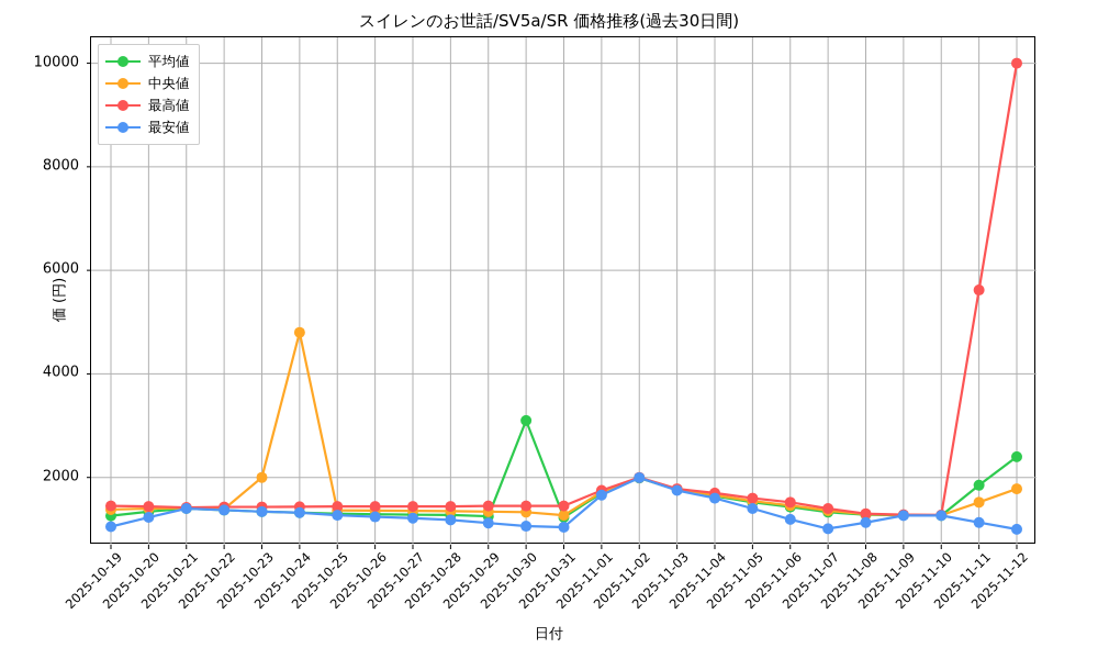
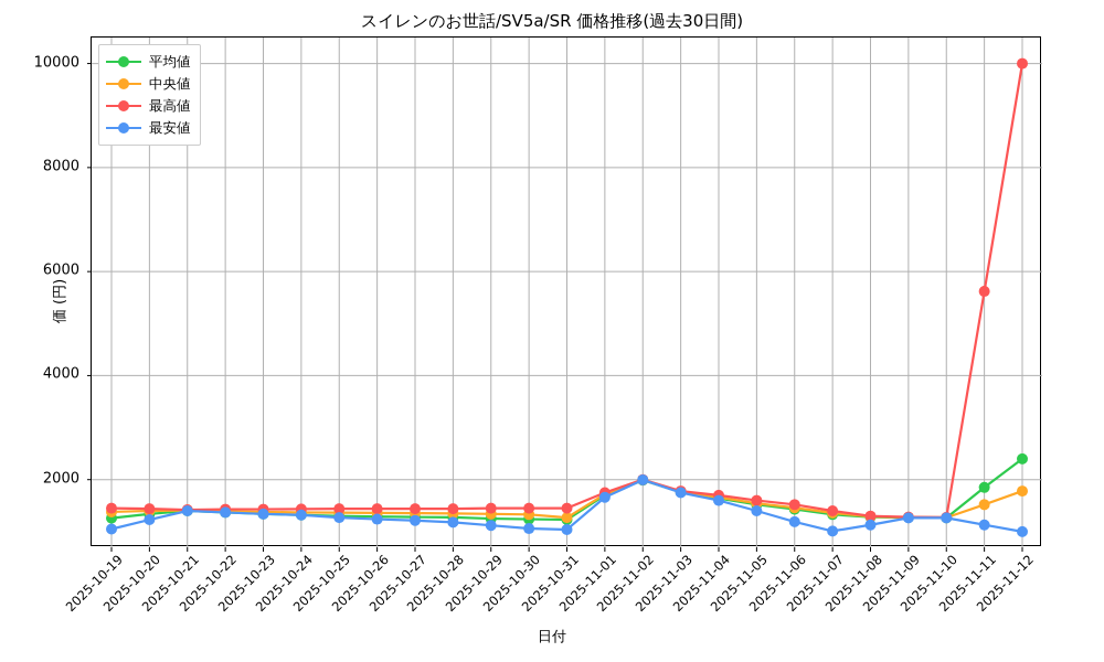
中央値/2025-10-23: 2000 -> 1400
中央値/2025-10-24: 4800 -> 1400
平均値/2025-10-30: 3100 -> 1200
